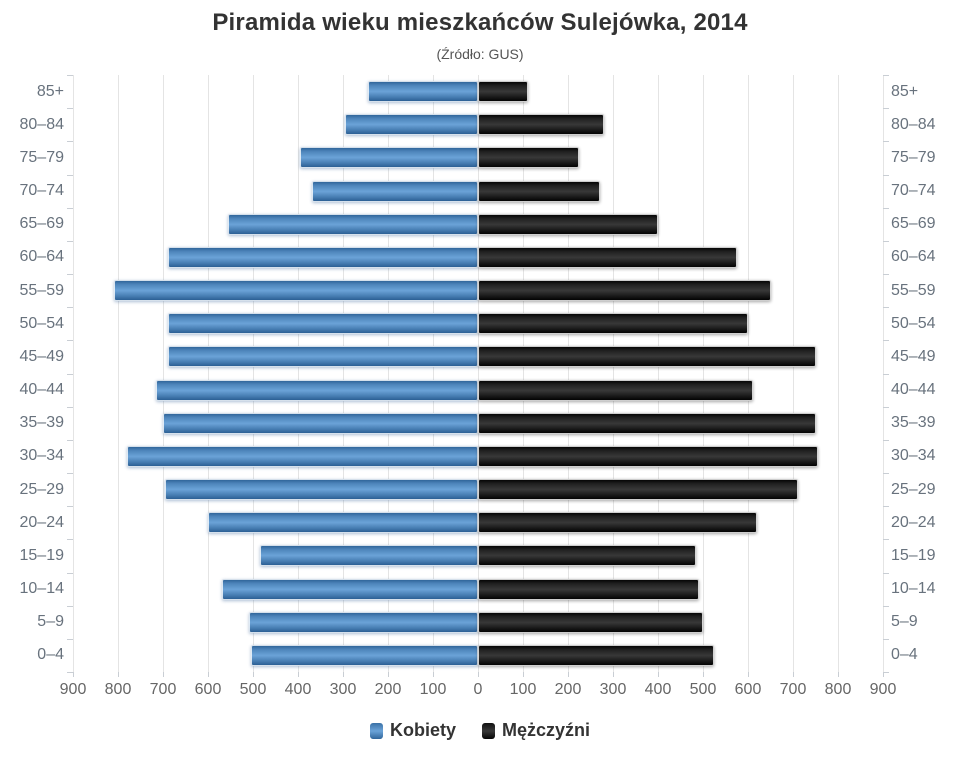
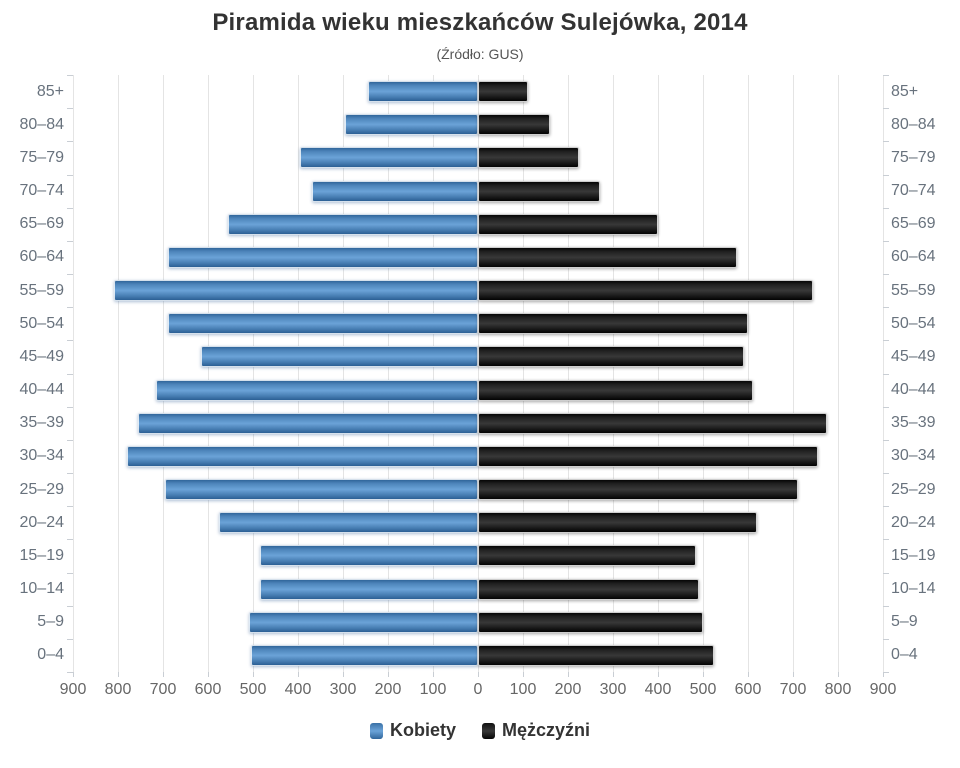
Mężczyźni/80–84: 280 -> 160
Mężczyźni/55–59: 650 -> 740
Kobiety/45–49: 690 -> 620
Mężczyźni/45–49: 750 -> 590
Kobiety/35–39: 700 -> 760
Mężczyźni/35–39: 750 -> 780
Kobiety/20–24: 600 -> 580
Kobiety/10–14: 570 -> 480
